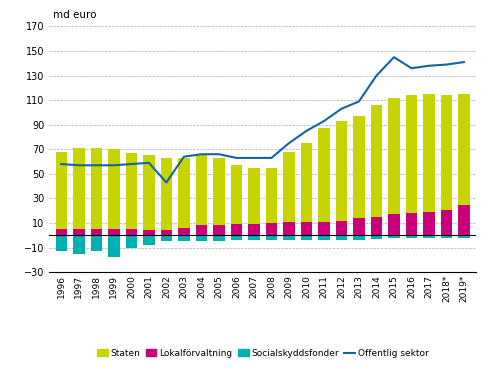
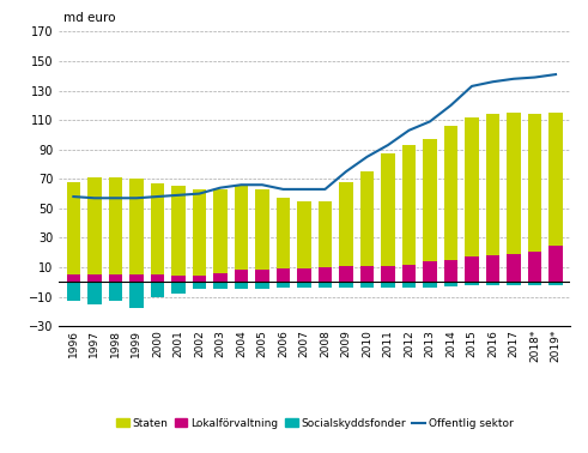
Offentlig sektor/2002: 43 -> 60
Offentlig sektor/2014: 130 -> 120
Offentlig sektor/2015: 145 -> 133
